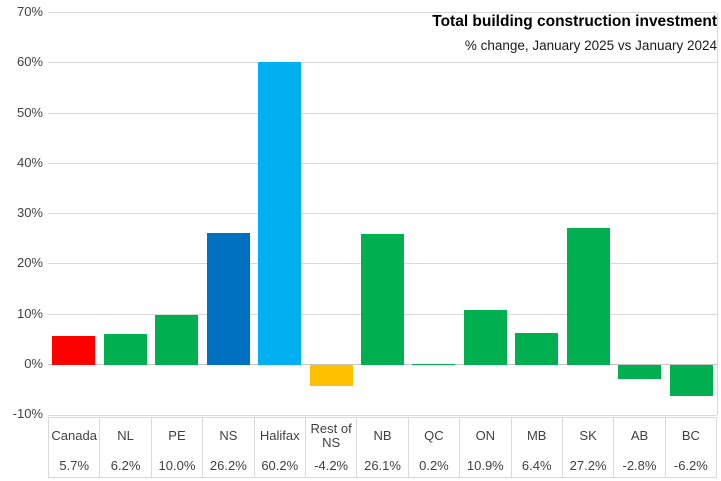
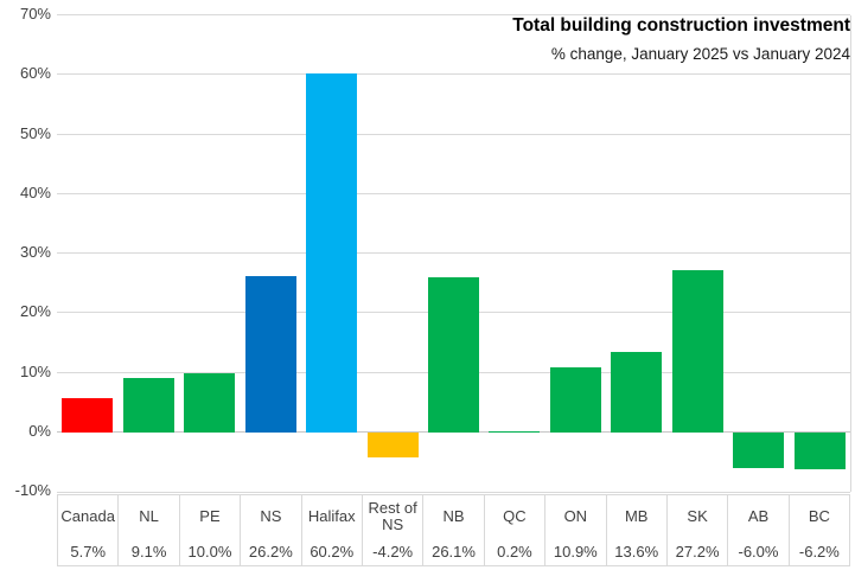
NL: 6.2% -> 9.1%
MB: 6.4% -> 13.6%
AB: -2.8% -> -6.0%
